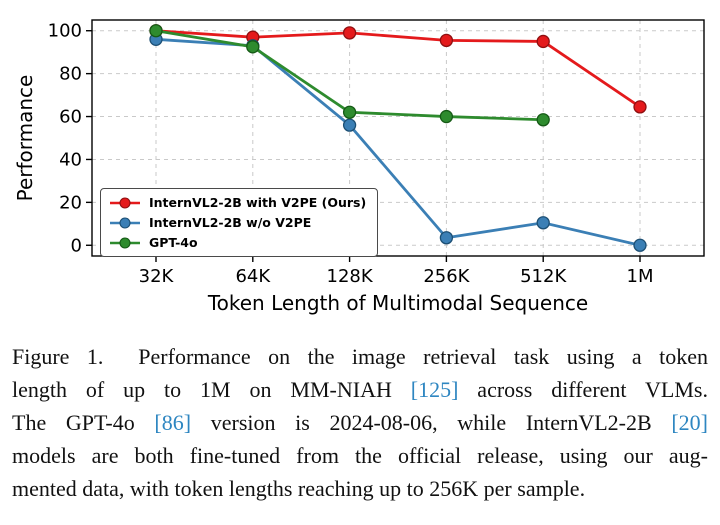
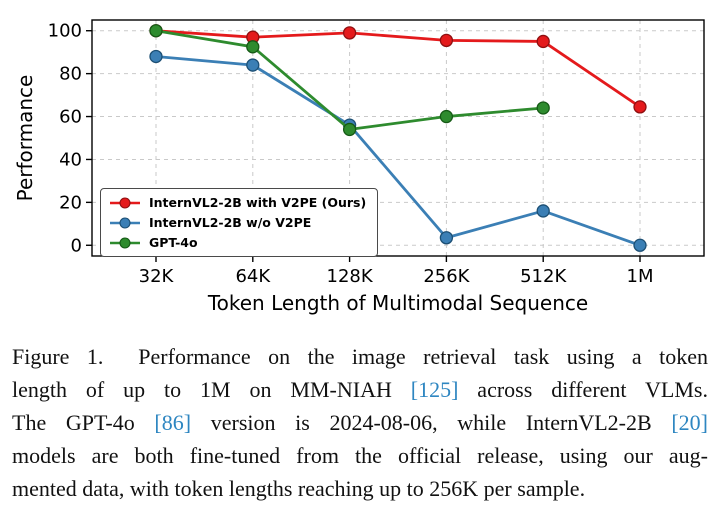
InternVL2-2B w/o V2PE/32K: 96 -> 88
InternVL2-2B w/o V2PE/64K: 93 -> 84
GPT-4o/128K: 62 -> 54
InternVL2-2B w/o V2PE/512K: 10 -> 16
GPT-4o/512K: 58 -> 64
